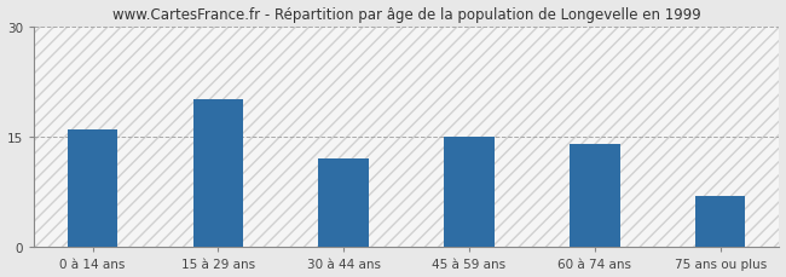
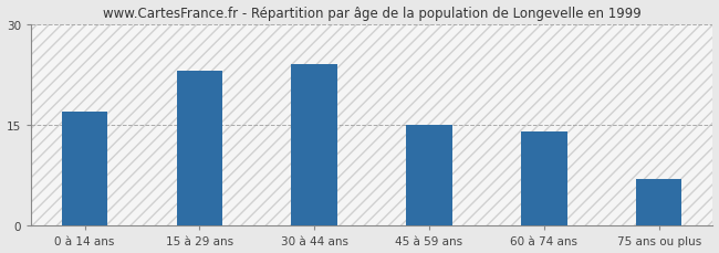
0 à 14 ans: 16 -> 17
15 à 29 ans: 20 -> 23
30 à 44 ans: 12 -> 24
